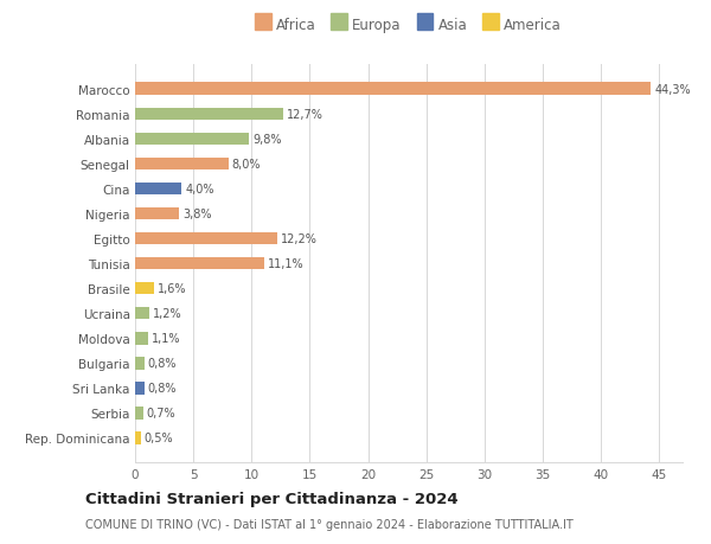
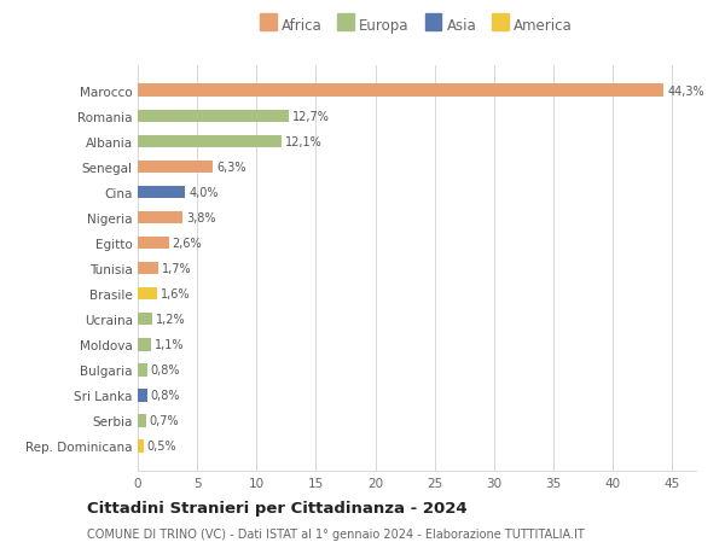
Albania: 9,8% -> 12,1%
Senegal: 8,0% -> 6,3%
Egitto: 12,2% -> 2,6%
Tunisia: 11,1% -> 1,7%
